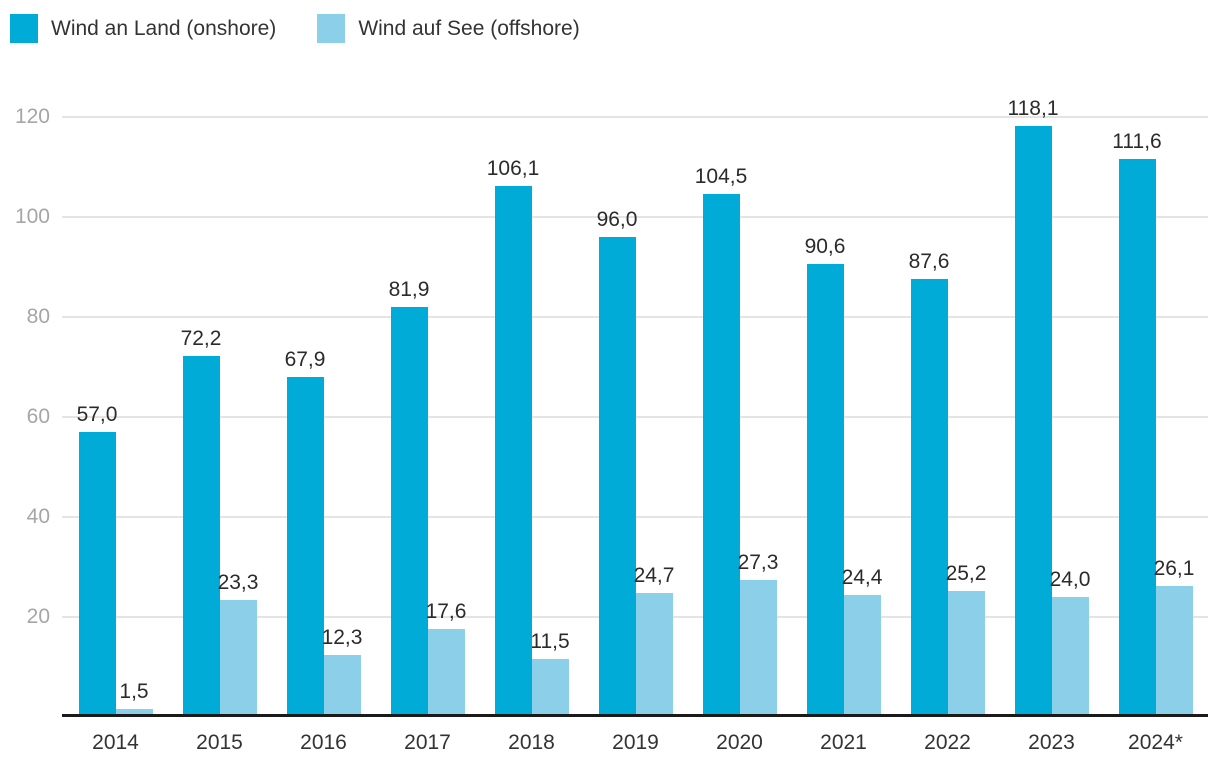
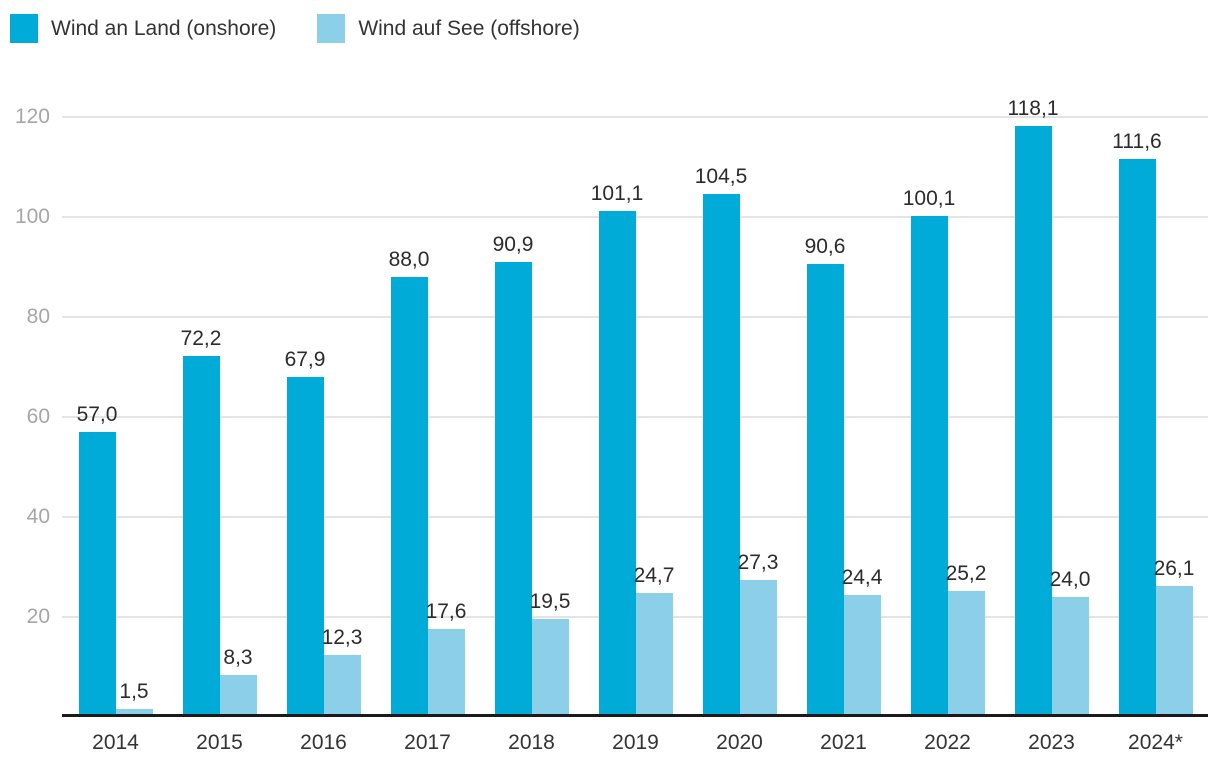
Wind auf See (offshore)/2015: 23,3 -> 8,3
Wind an Land (onshore)/2017: 81,9 -> 88,0
Wind an Land (onshore)/2018: 106,1 -> 90,9
Wind auf See (offshore)/2018: 11,5 -> 19,5
Wind an Land (onshore)/2019: 96,0 -> 101,1
Wind an Land (onshore)/2022: 87,6 -> 100,1
